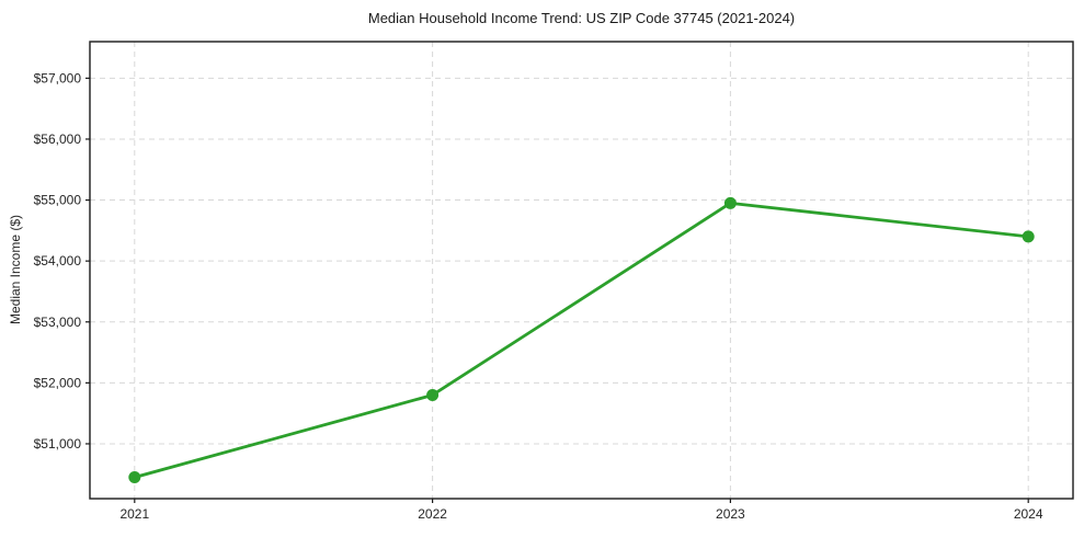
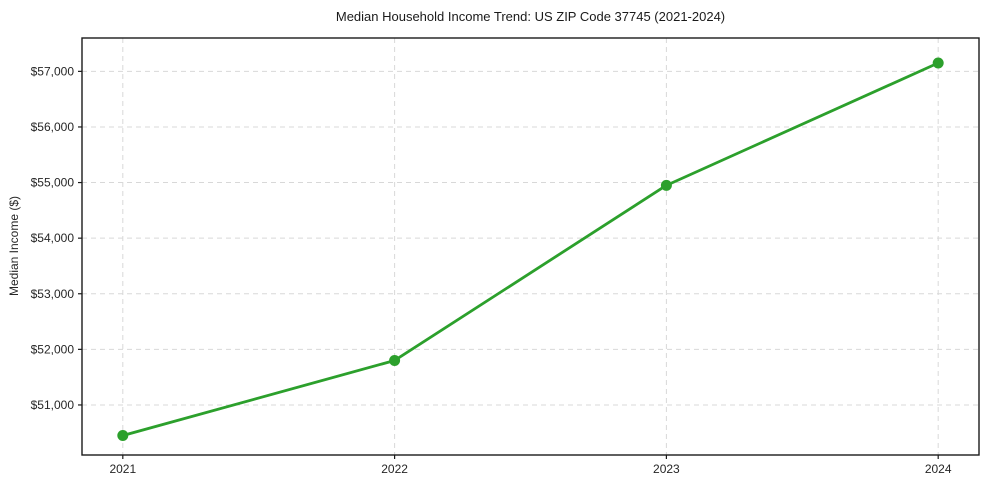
2024: $54400 -> $57200
